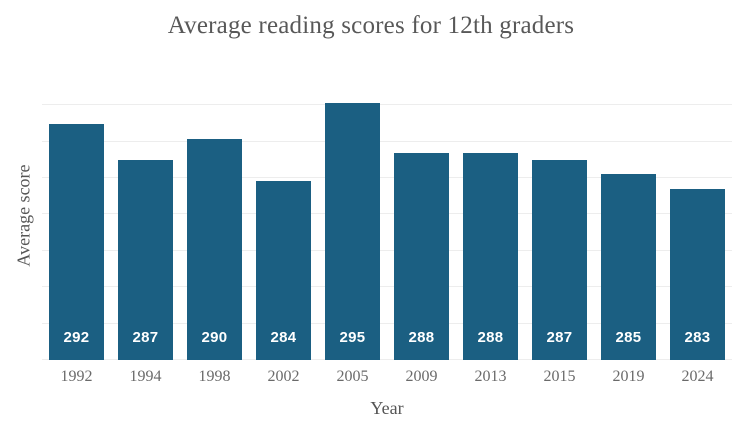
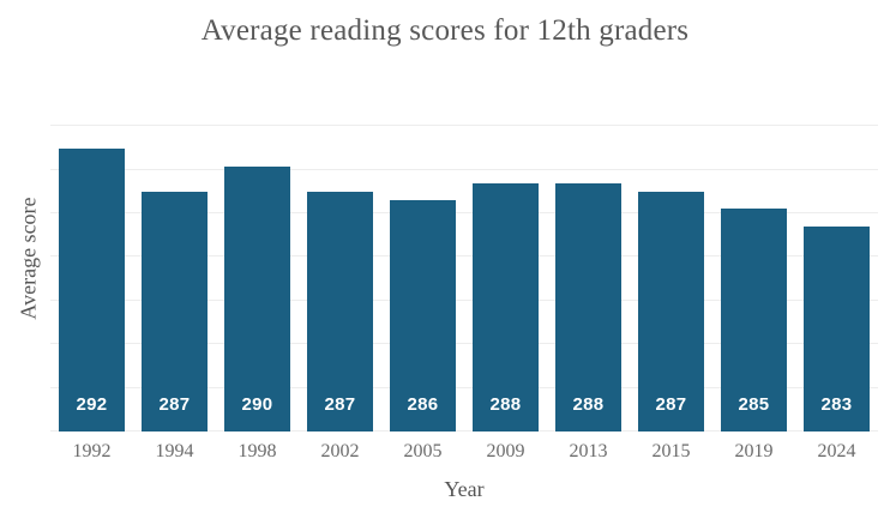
2002: 284 -> 287
2005: 295 -> 286
